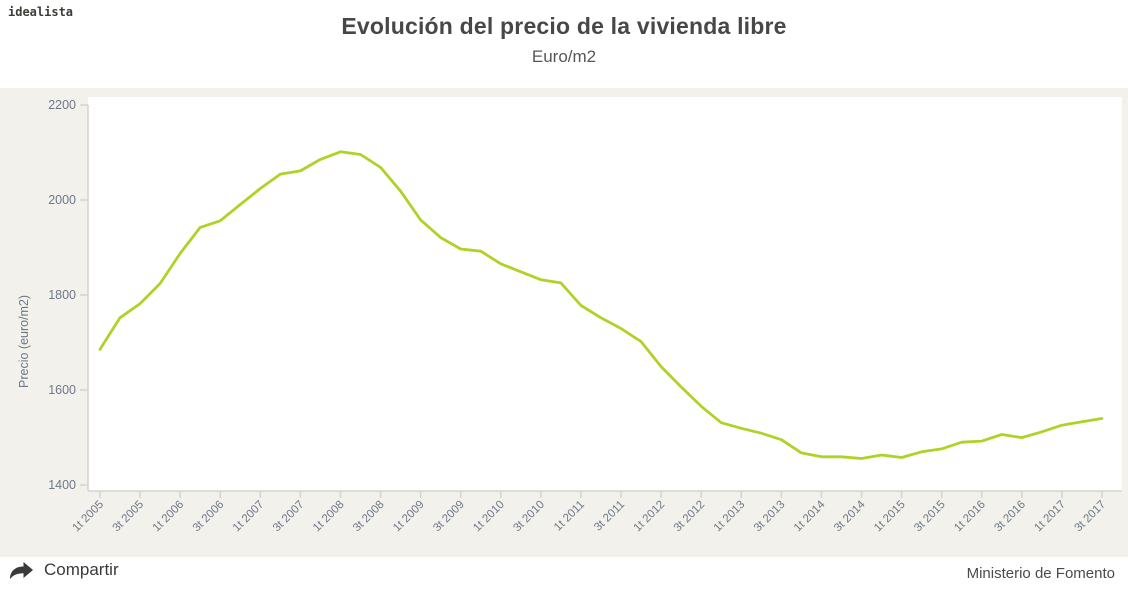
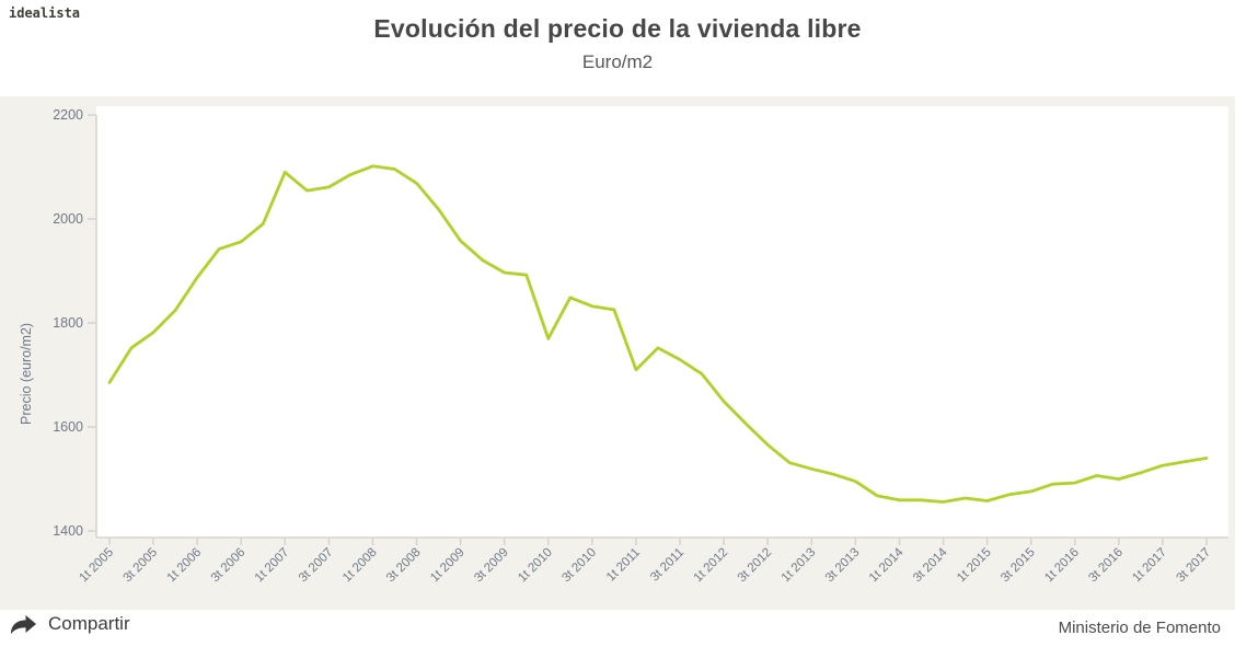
1t 2007: 2020 -> 2090
1t 2010: 1870 -> 1770
1t 2011: 1780 -> 1710
